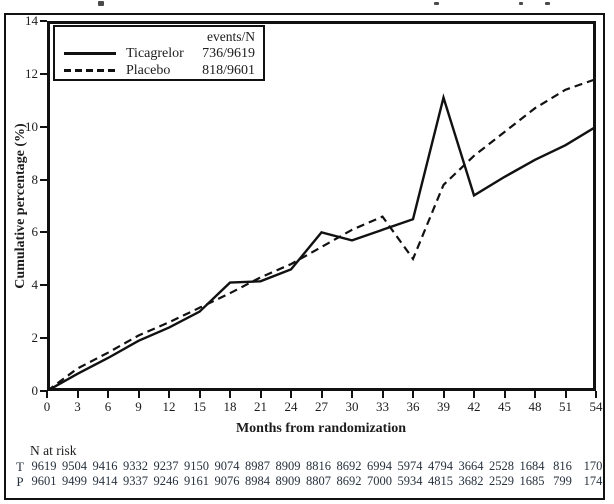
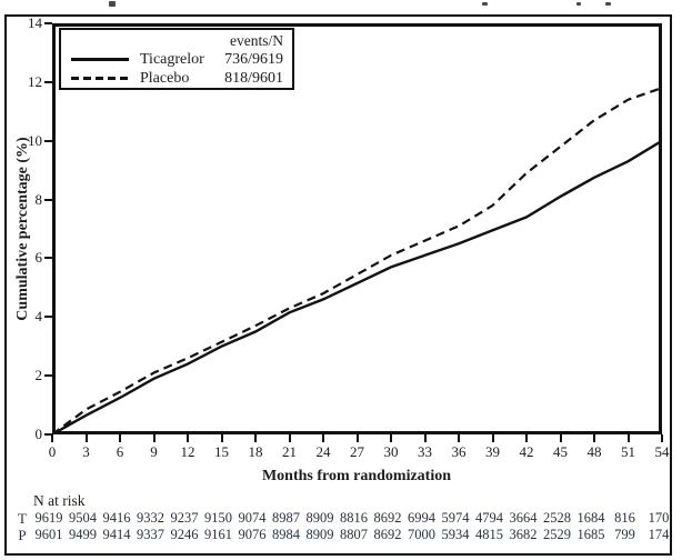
Ticagrelor/18: 4.1 -> 3.5
Ticagrelor/27: 6.0 -> 5.2
Placebo/36: 5.0 -> 7.1
Ticagrelor/39: 11.1 -> 7.0
